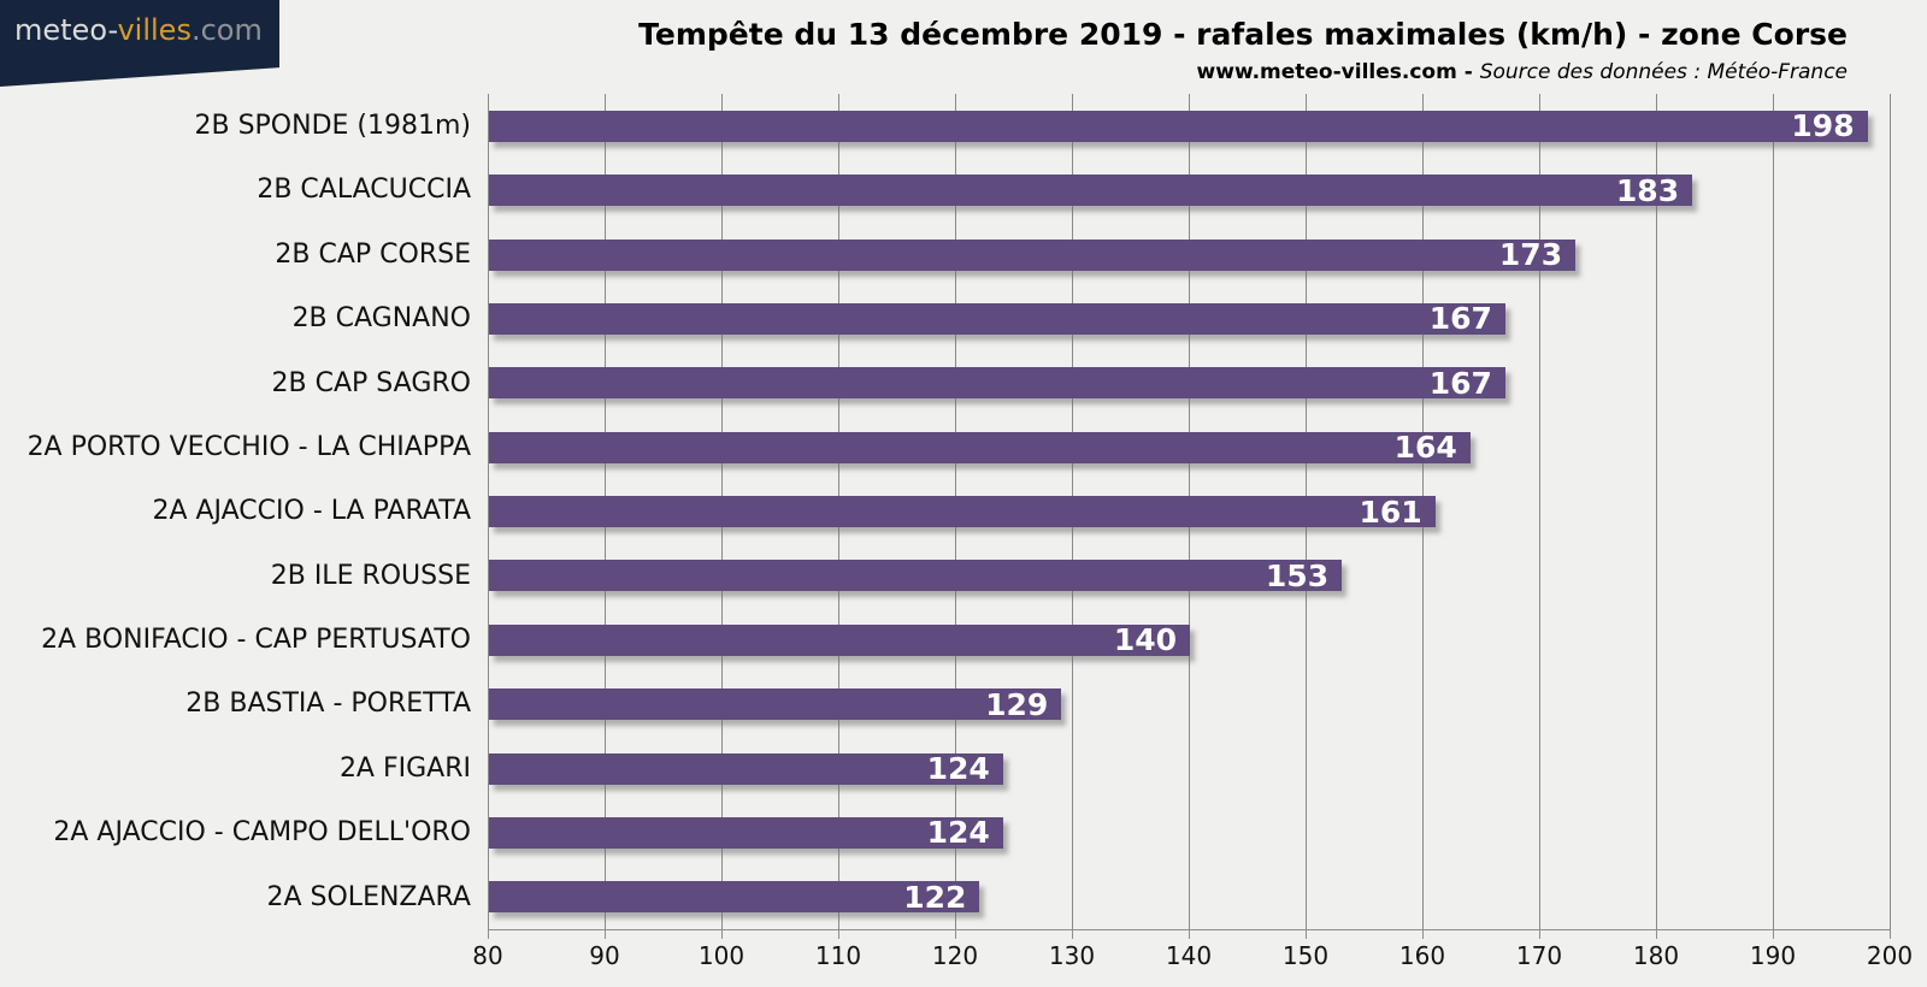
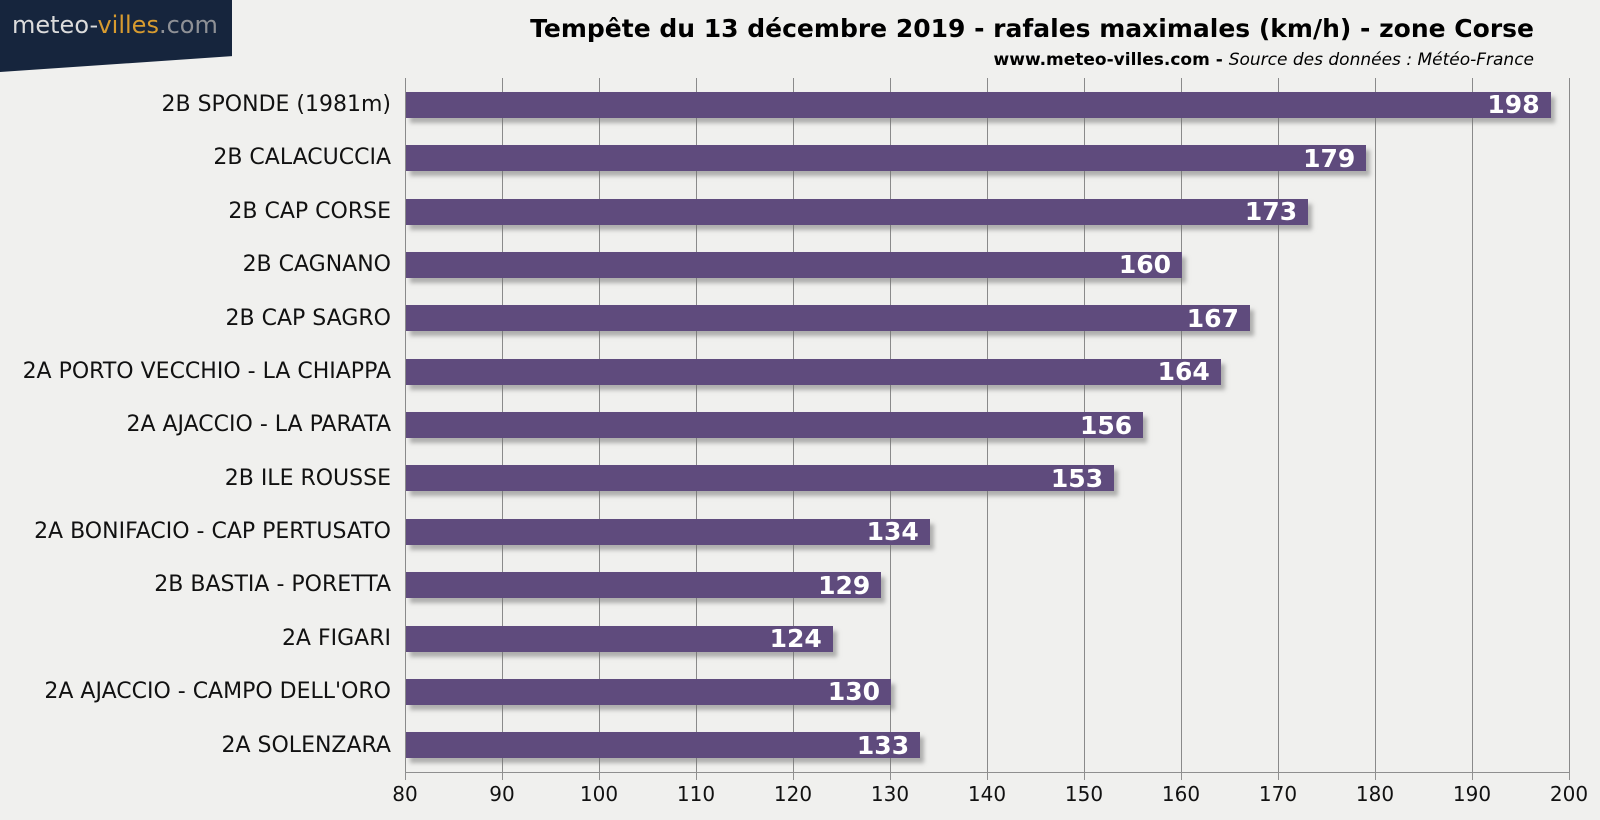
2B CALACUCCIA: 183 -> 179
2B CAGNANO: 167 -> 160
2A AJACCIO - LA PARATA: 161 -> 156
2A BONIFACIO - CAP PERTUSATO: 140 -> 134
2A AJACCIO - CAMPO DELL'ORO: 124 -> 130
2A SOLENZARA: 122 -> 133
